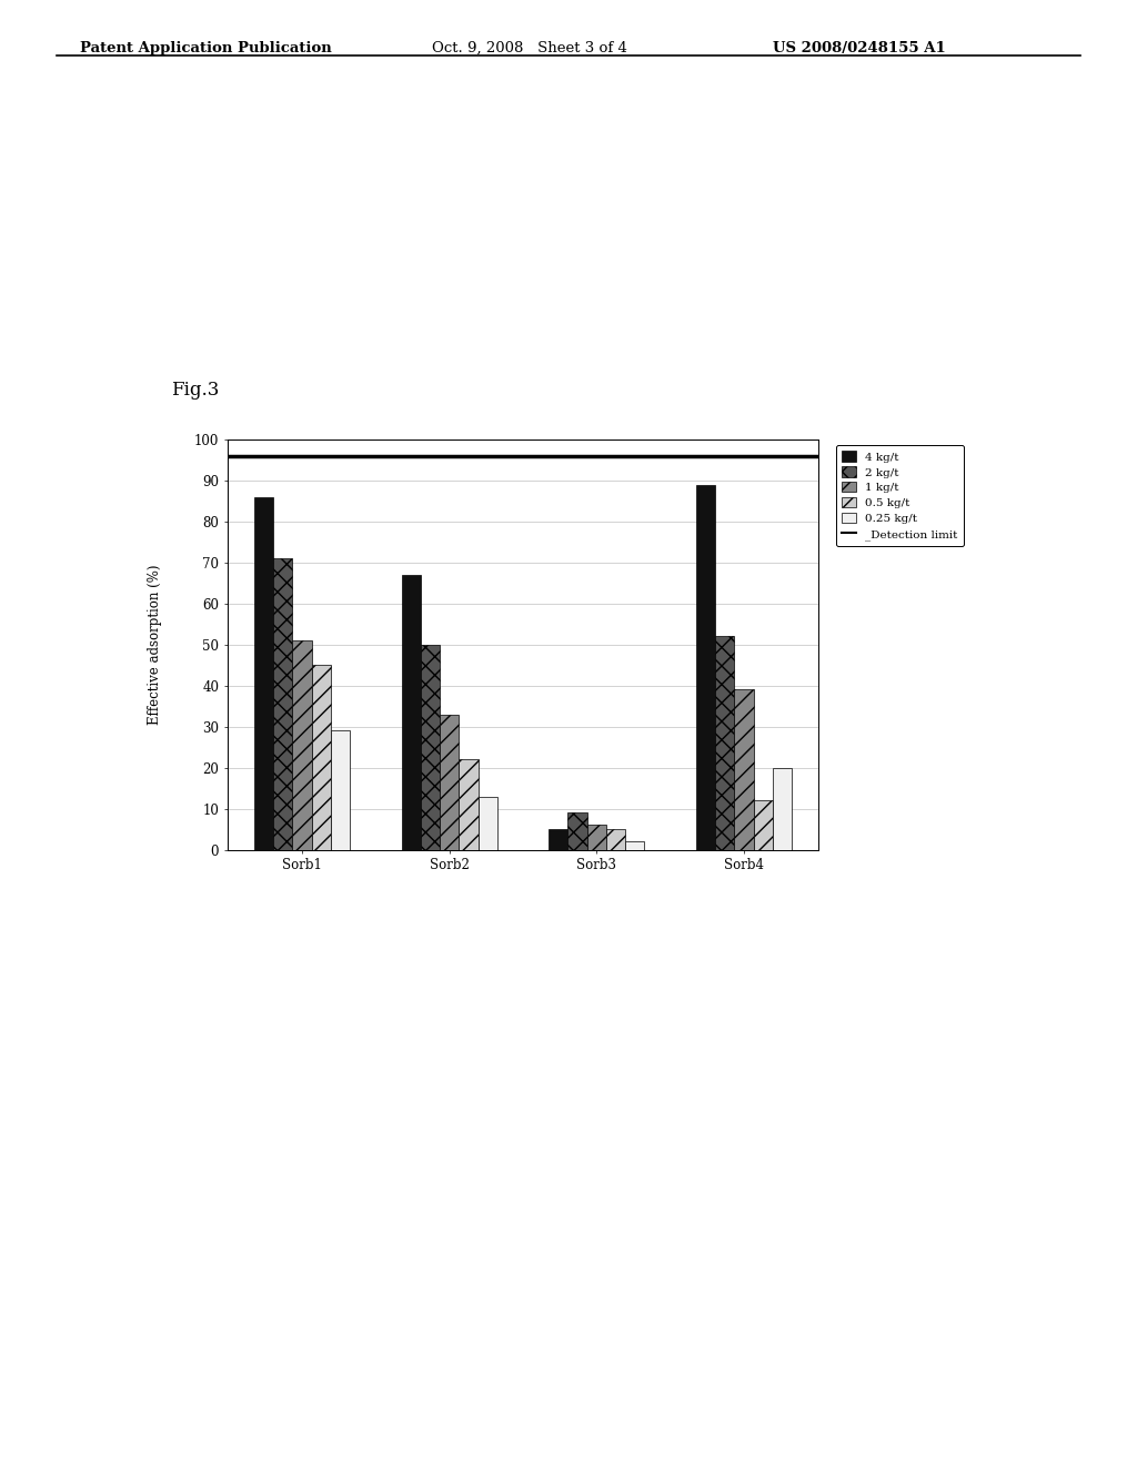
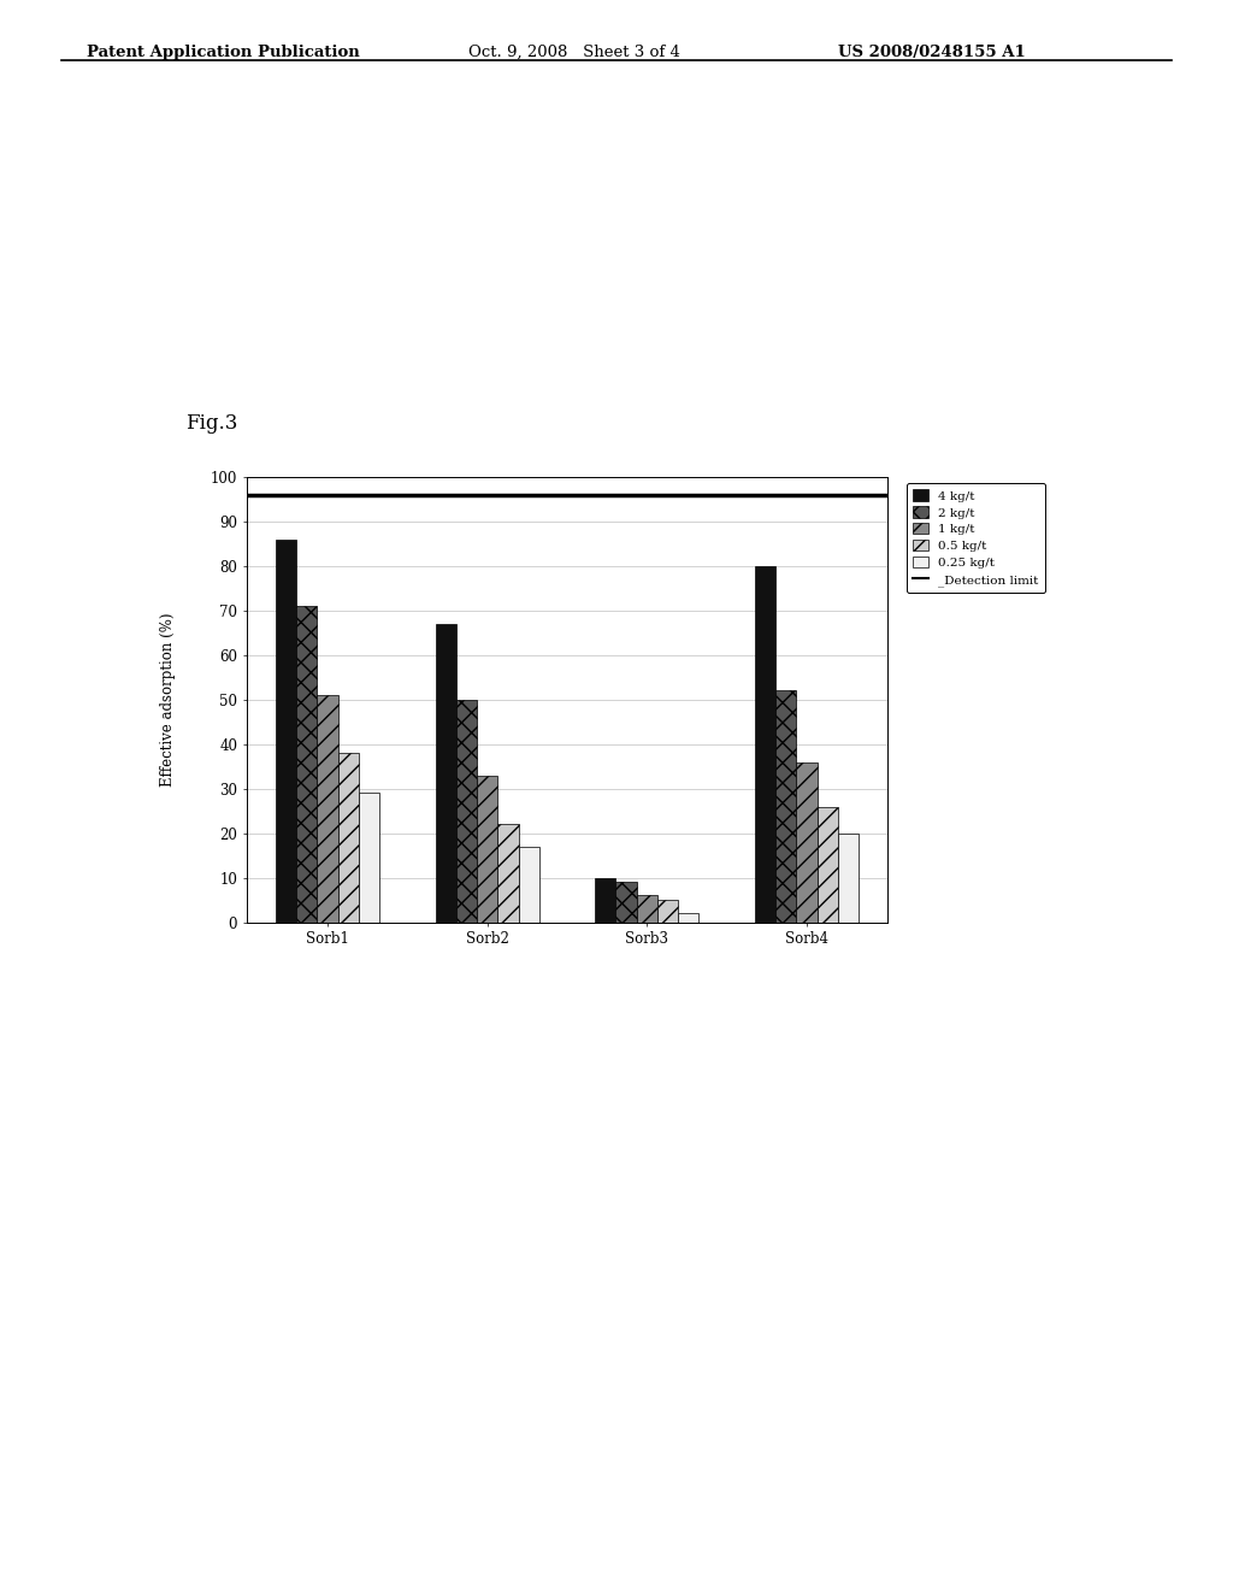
0.5 kg/t/Sorb1: 45 -> 38
0.25 kg/t/Sorb2: 13 -> 17
4 kg/t/Sorb3: 5 -> 10
4 kg/t/Sorb4: 89 -> 80
1 kg/t/Sorb4: 39 -> 36
0.5 kg/t/Sorb4: 12 -> 26
